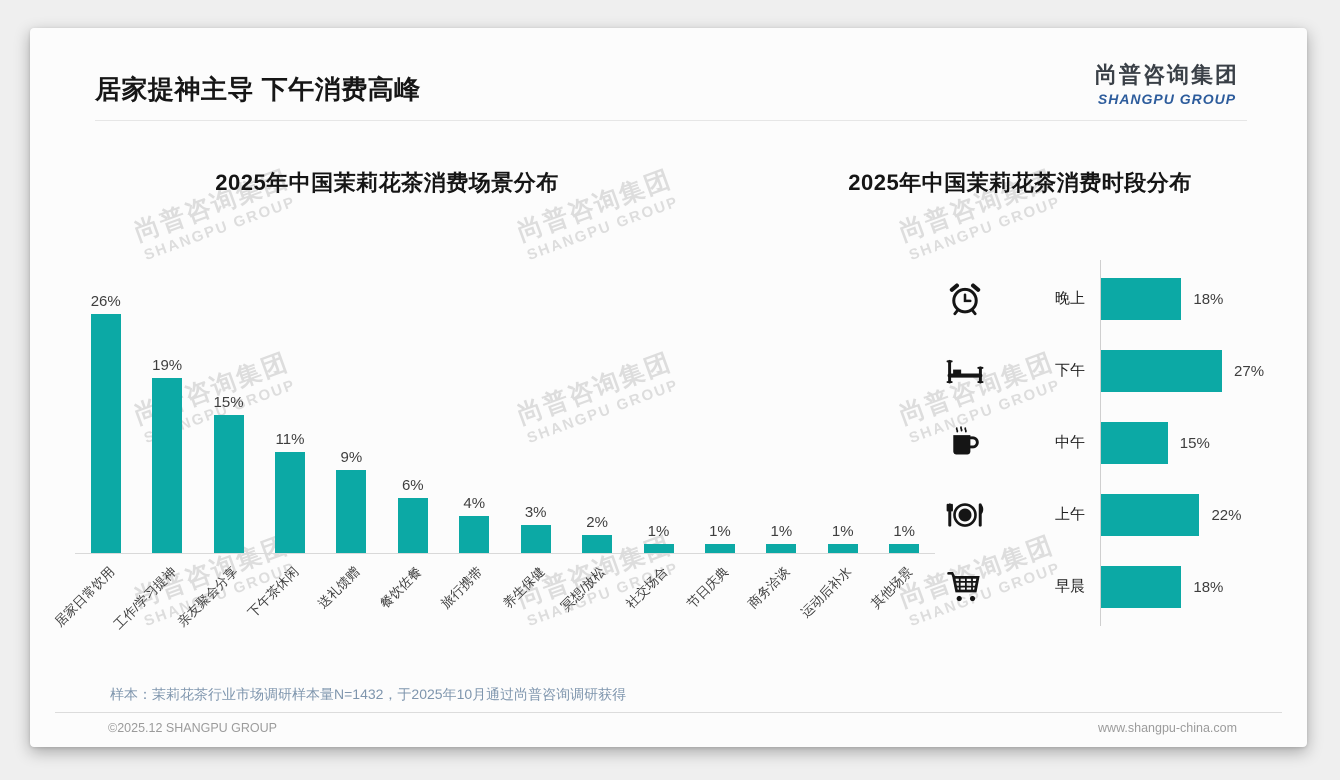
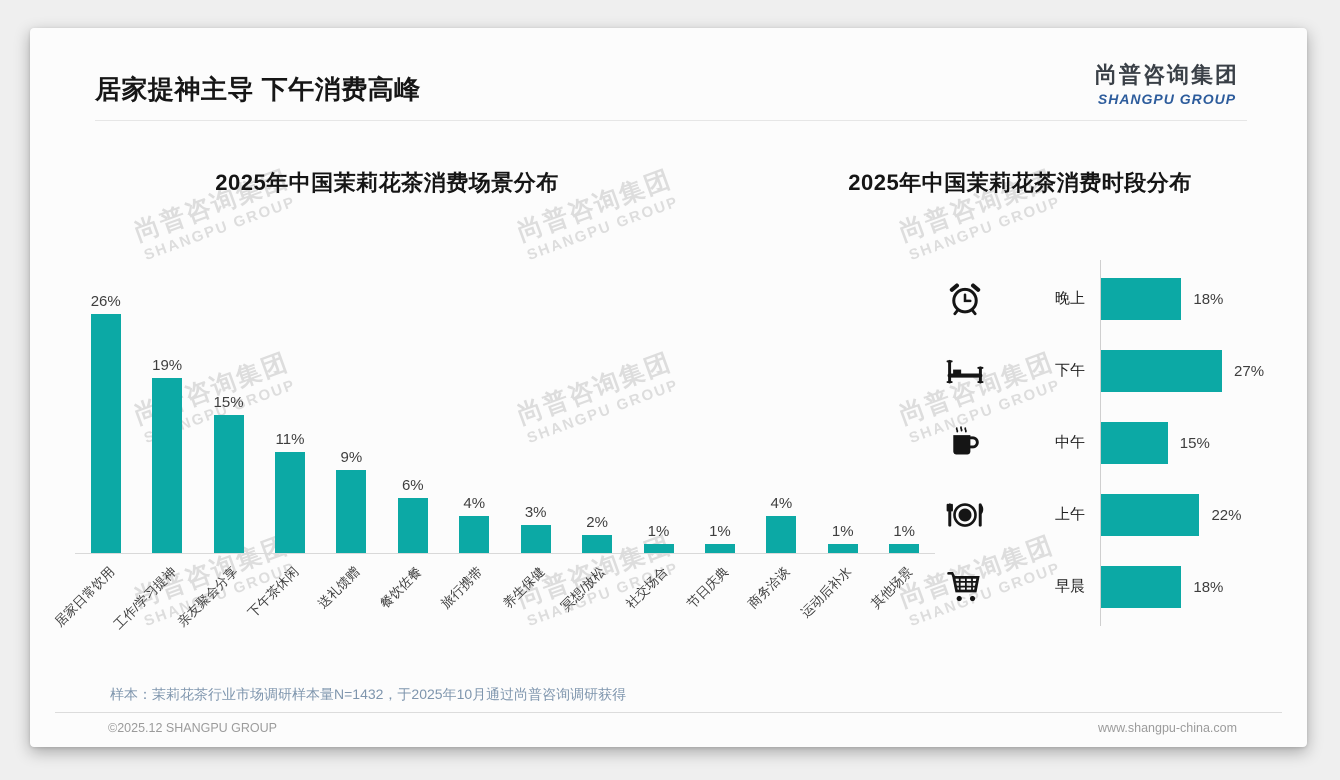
2025年中国茉莉花茶消费场景分布/商务洽谈: 1% -> 4%
